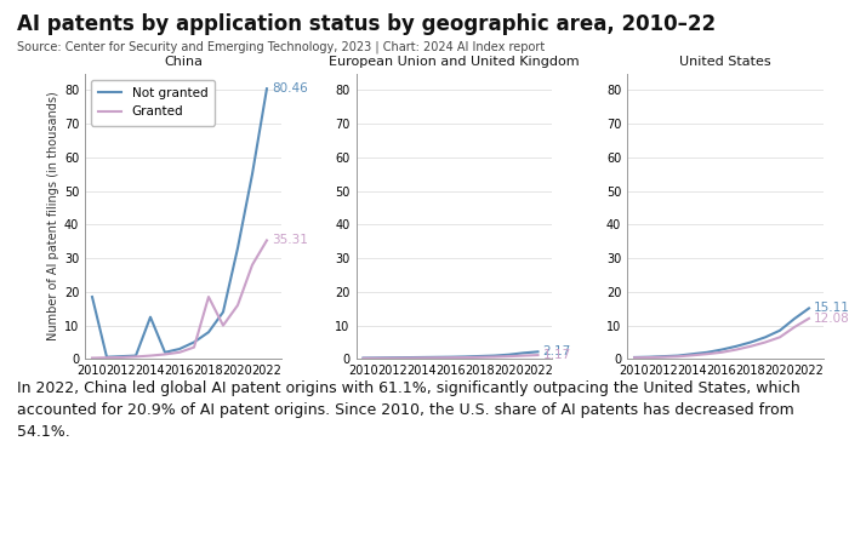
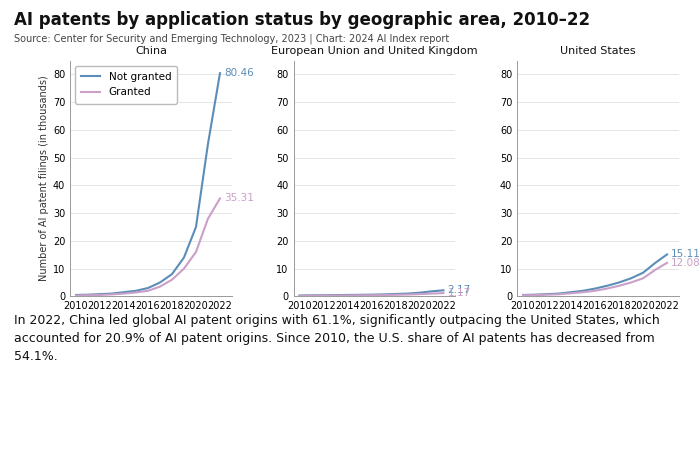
China/Not granted/2010: 18.5 -> 0.5
China/Not granted/2014: 12.5 -> 1.5
China/Granted/2018: 18.5 -> 6.0
China/Not granted/2020: 33.0 -> 25.0
